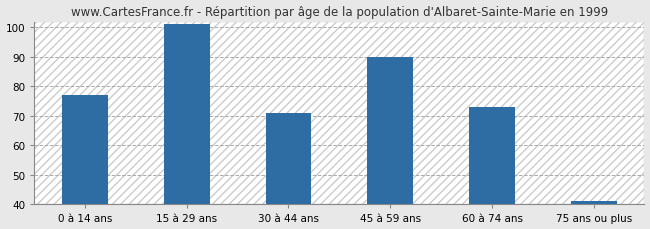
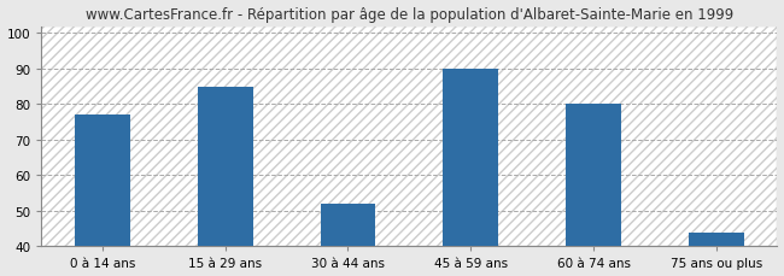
15 à 29 ans: 101 -> 85
30 à 44 ans: 71 -> 52
60 à 74 ans: 73 -> 80
75 ans ou plus: 41 -> 44
